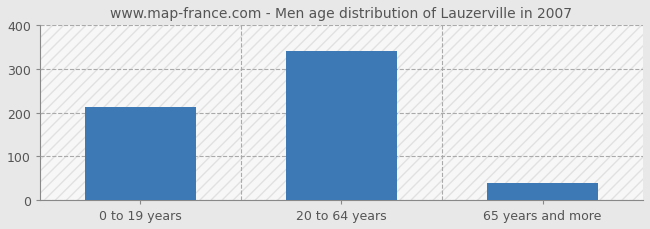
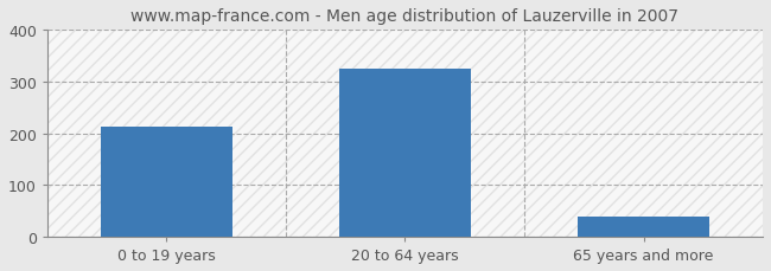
20 to 64 years: 340 -> 325
